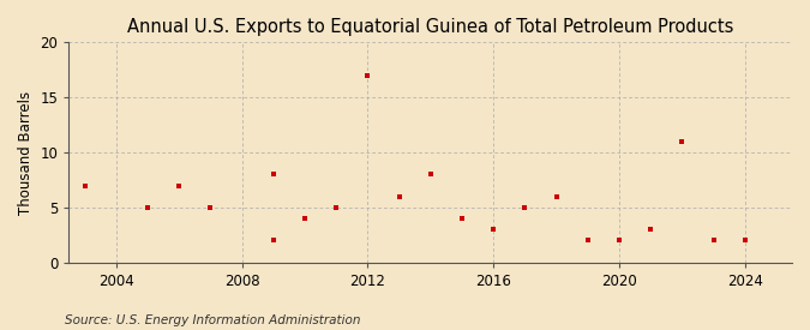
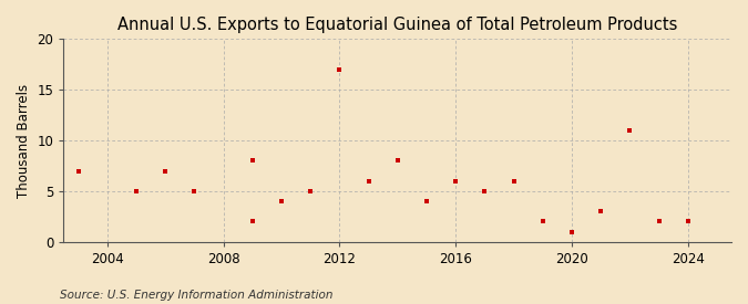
2016: 3 -> 6
2020: 2 -> 1
